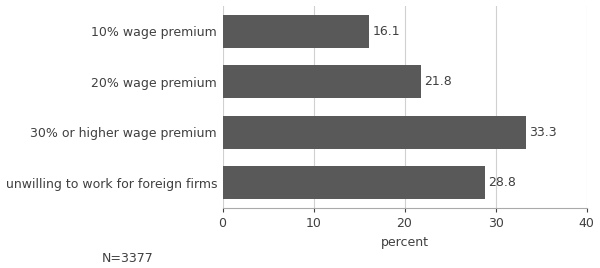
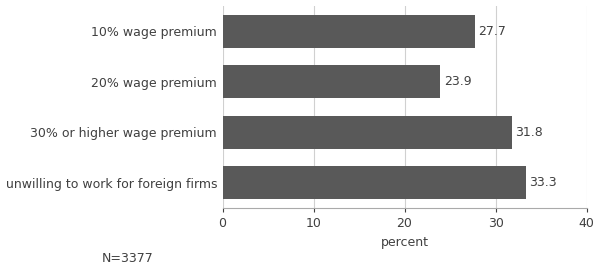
10% wage premium: 16.1 -> 27.7
20% wage premium: 21.8 -> 23.9
30% or higher wage premium: 33.3 -> 31.8
unwilling to work for foreign firms: 28.8 -> 33.3
